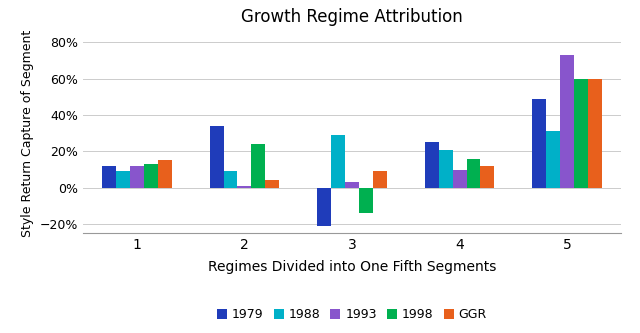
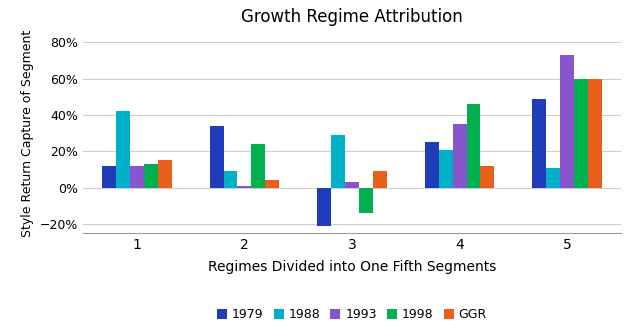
1988/1: 9% -> 42%
1993/4: 10% -> 35%
1998/4: 16% -> 46%
1988/5: 31% -> 11%
